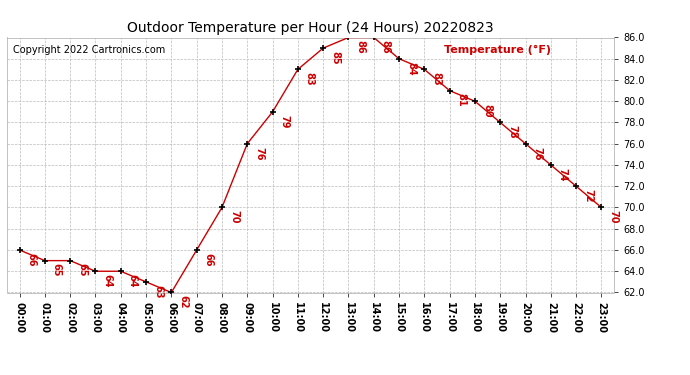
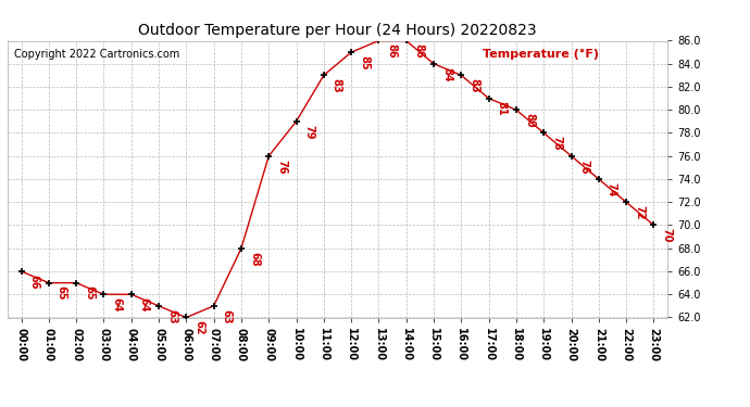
07:00: 66 -> 63
08:00: 70 -> 68
